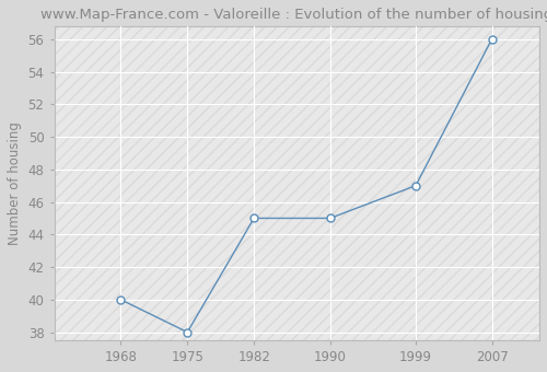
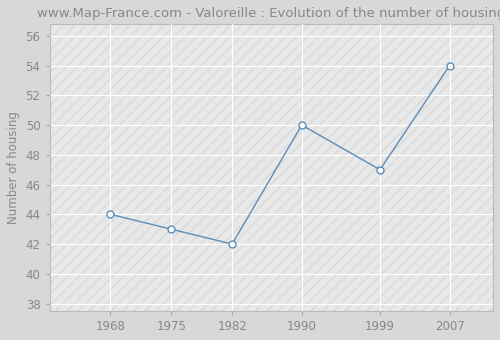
1968: 40 -> 44
1975: 38 -> 43
1982: 45 -> 42
1990: 45 -> 50
2007: 56 -> 54
